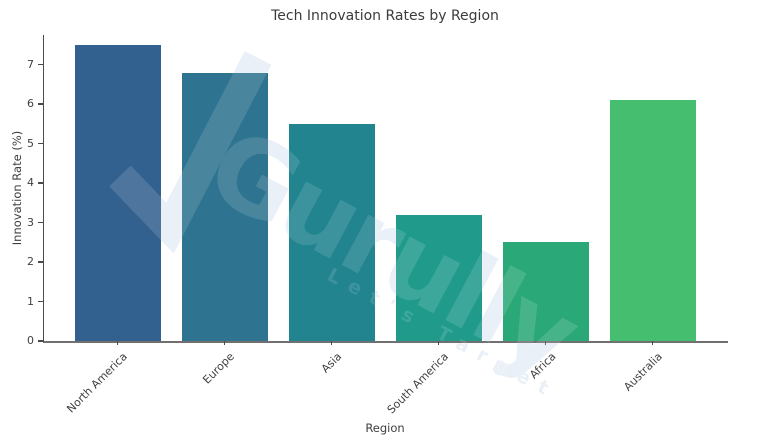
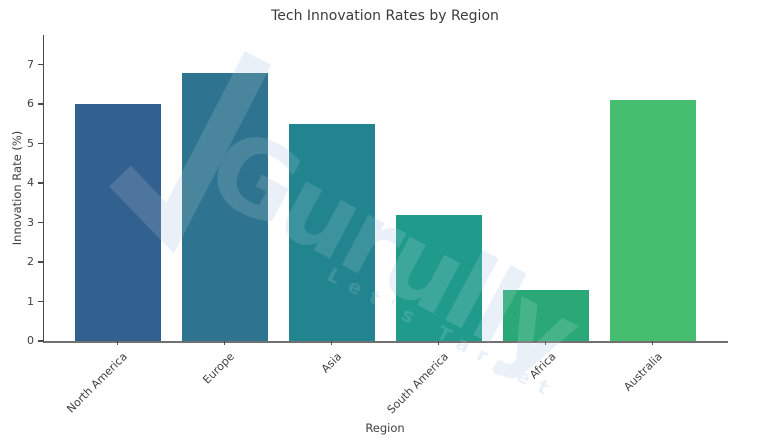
North America: 7.5 -> 6.0
Africa: 2.5 -> 1.3
